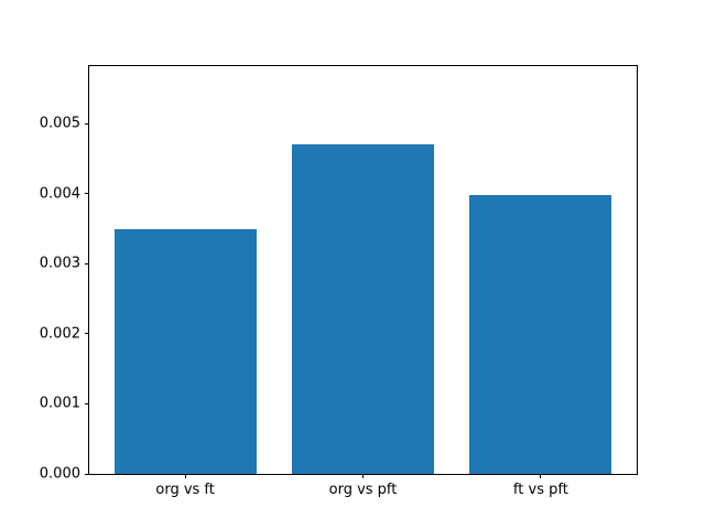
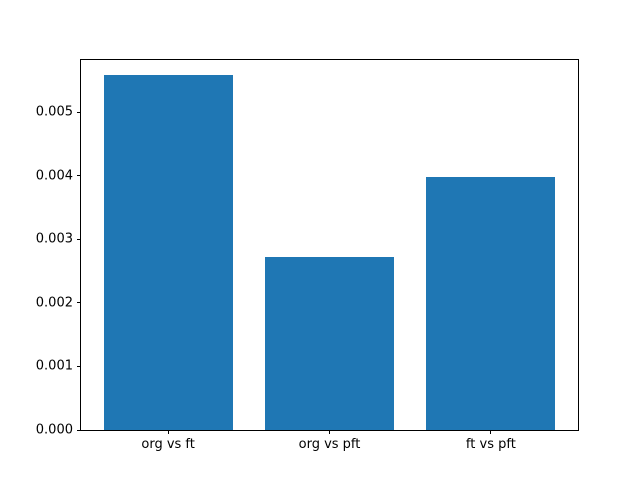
org vs ft: 0.0035 -> 0.0056
org vs pft: 0.0047 -> 0.0027
